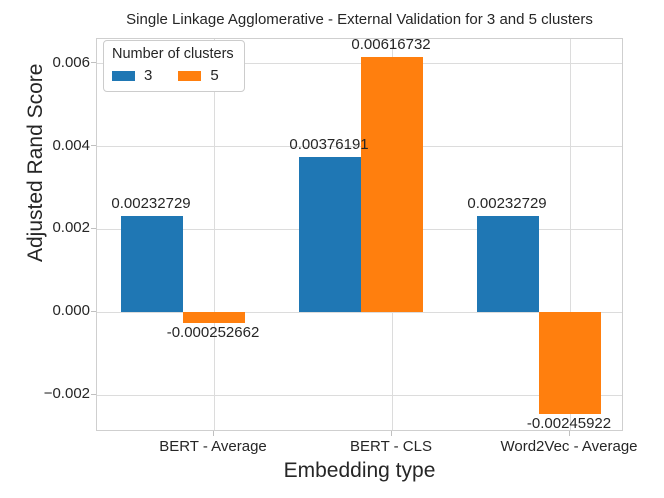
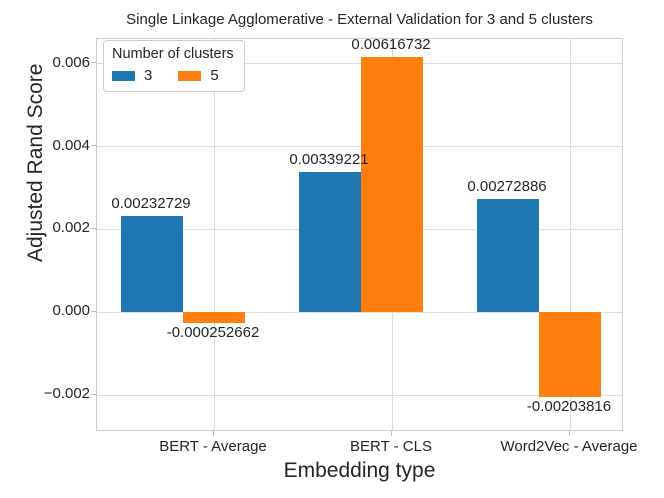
3/BERT - CLS: 0.00376191 -> 0.00339221
3/Word2Vec - Average: 0.00232729 -> 0.00272886
5/Word2Vec - Average: -0.00245922 -> -0.00203816
